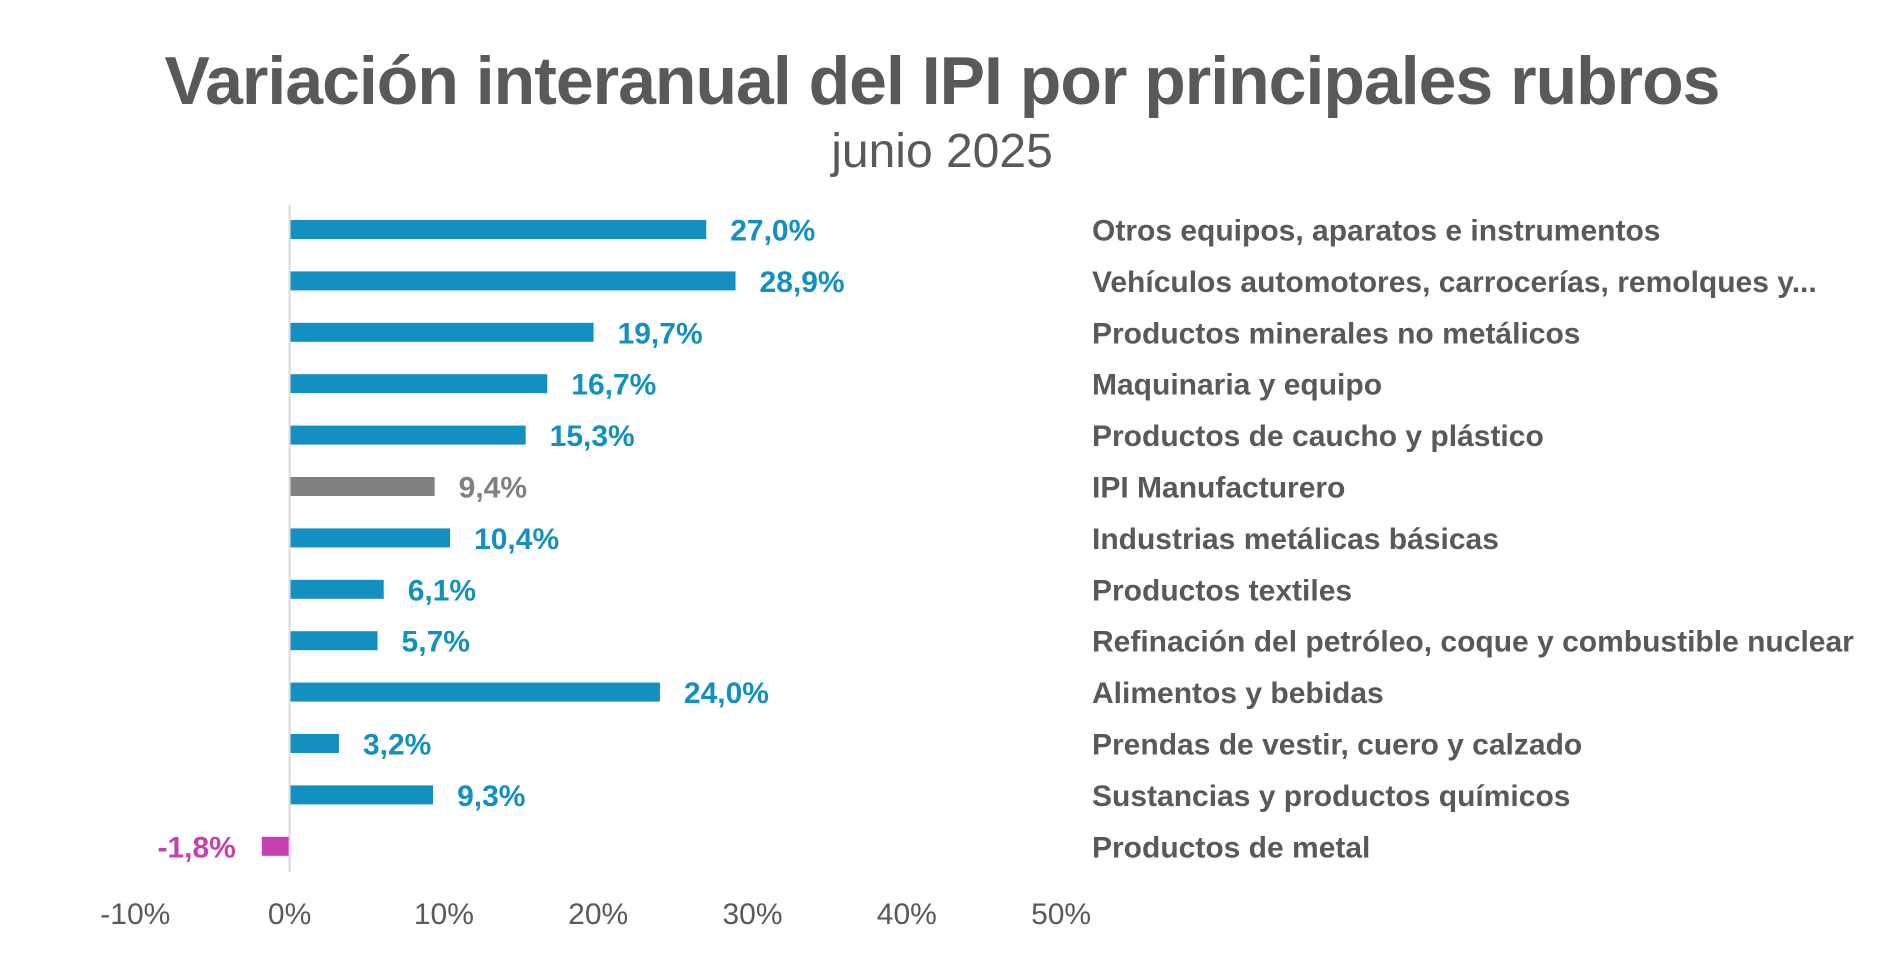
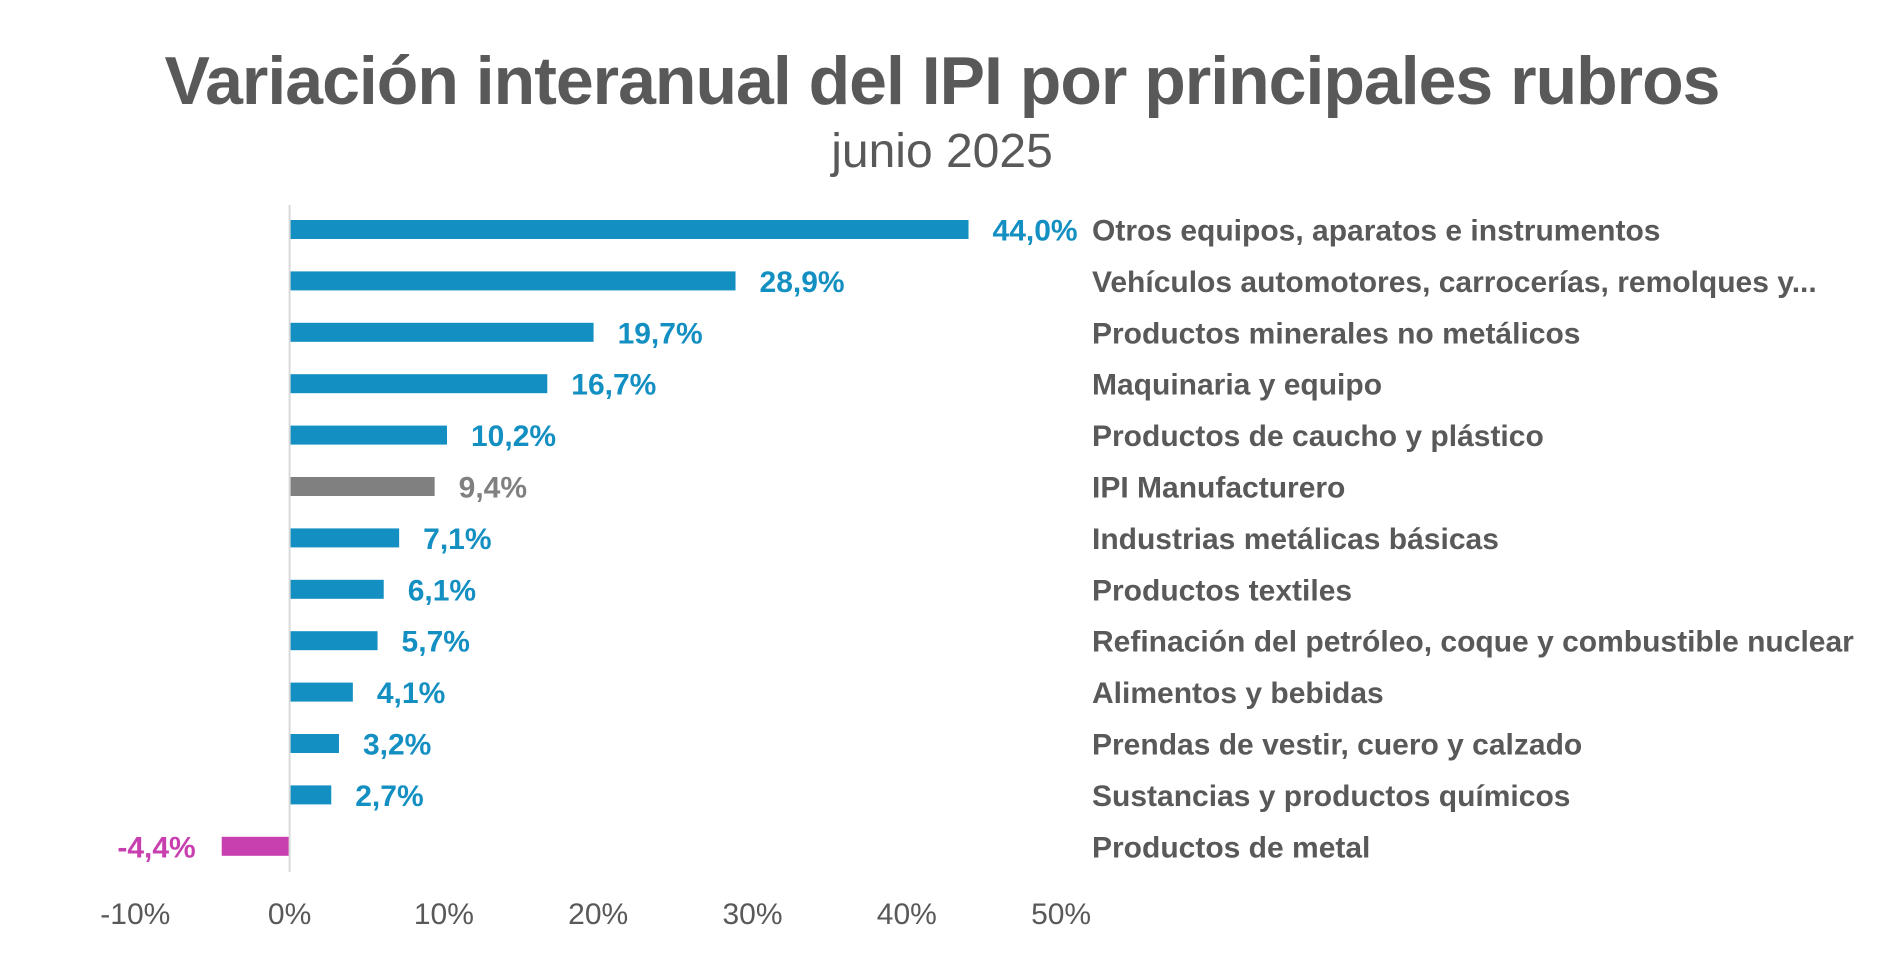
Otros equipos, aparatos e instrumentos: 27,0% -> 44,0%
Productos de caucho y plástico: 15,3% -> 10,2%
Industrias metálicas básicas: 10,4% -> 7,1%
Alimentos y bebidas: 24,0% -> 4,1%
Sustancias y productos químicos: 9,3% -> 2,7%
Productos de metal: -1,8% -> -4,4%
